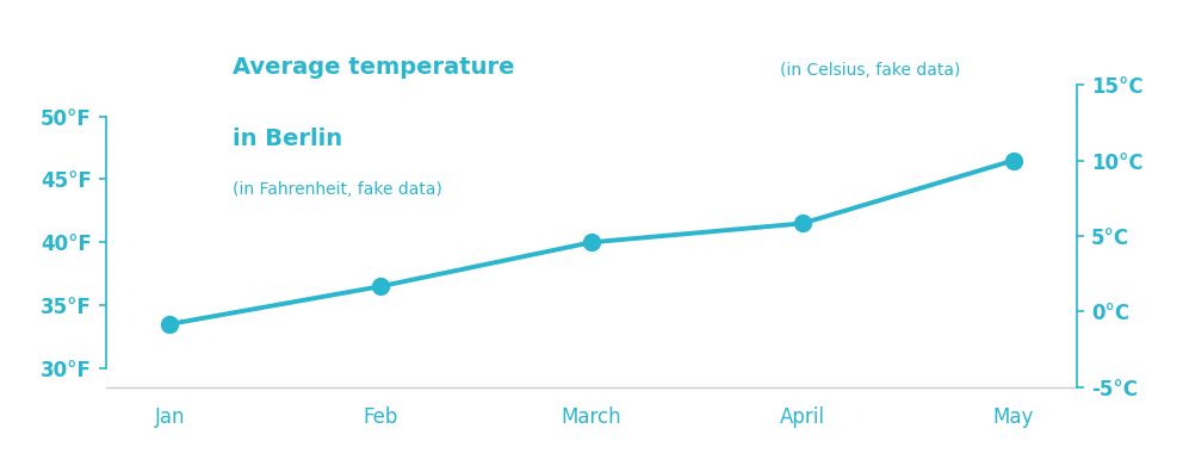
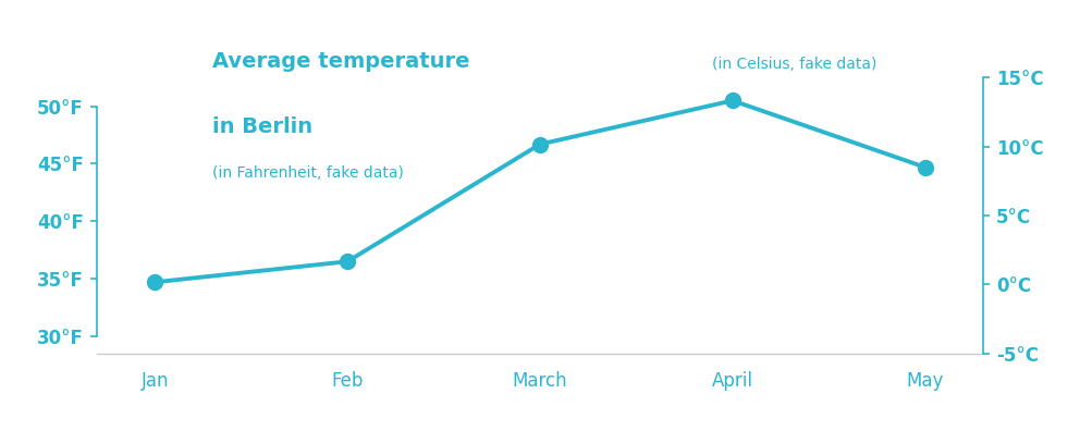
Jan: 33.5°F -> 34.7°F
March: 40.0°F -> 46.7°F
April: 41.5°F -> 50.5°F
May: 46.5°F -> 44.7°F
